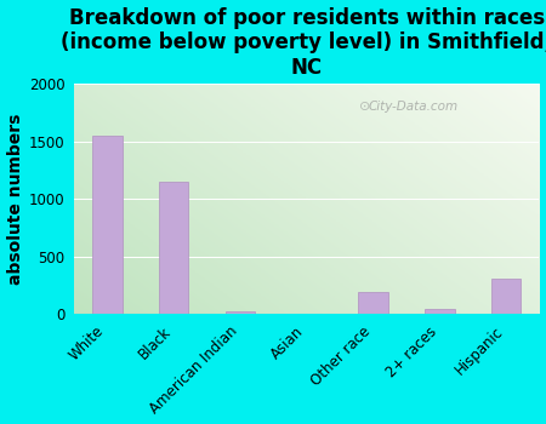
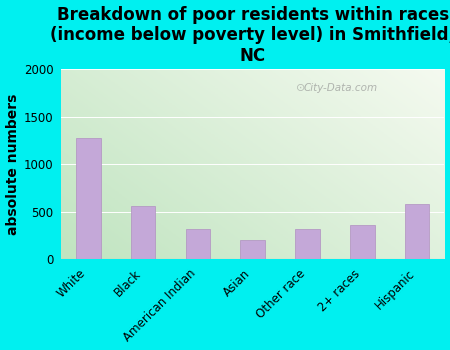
White: 1560 -> 1280
Black: 1160 -> 560
American Indian: 30 -> 320
Asian: 0 -> 200
Other race: 200 -> 320
2+ races: 50 -> 360
Hispanic: 300 -> 580
